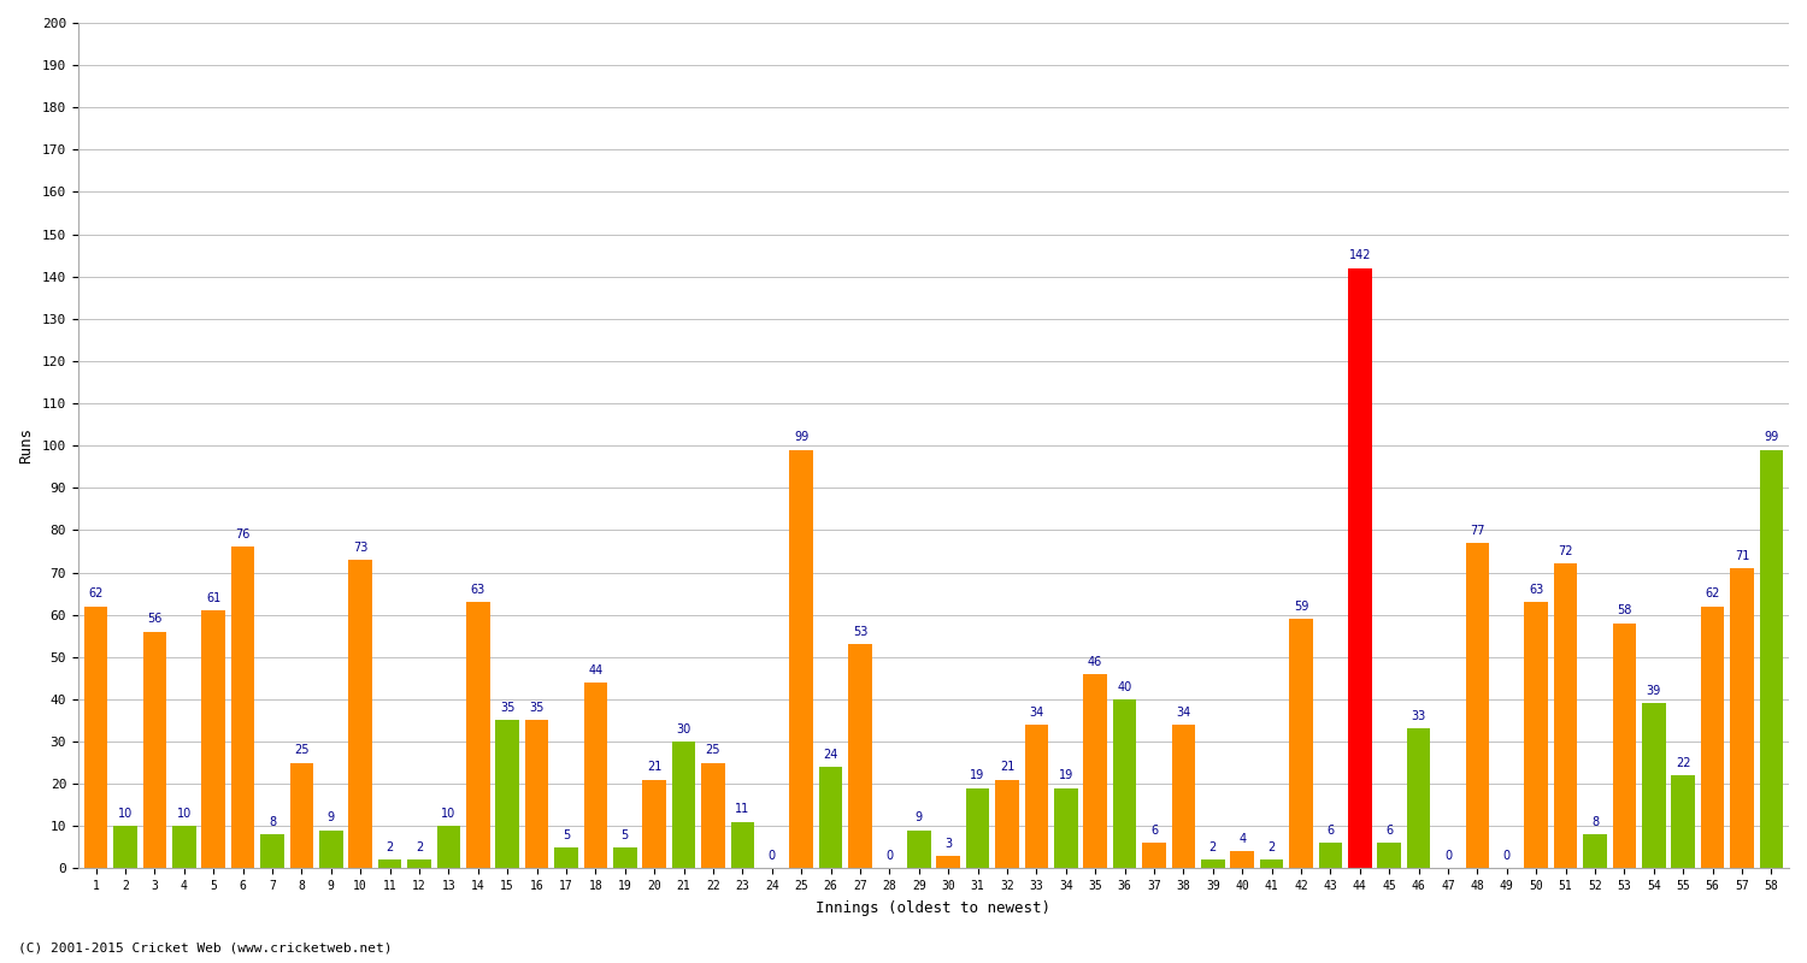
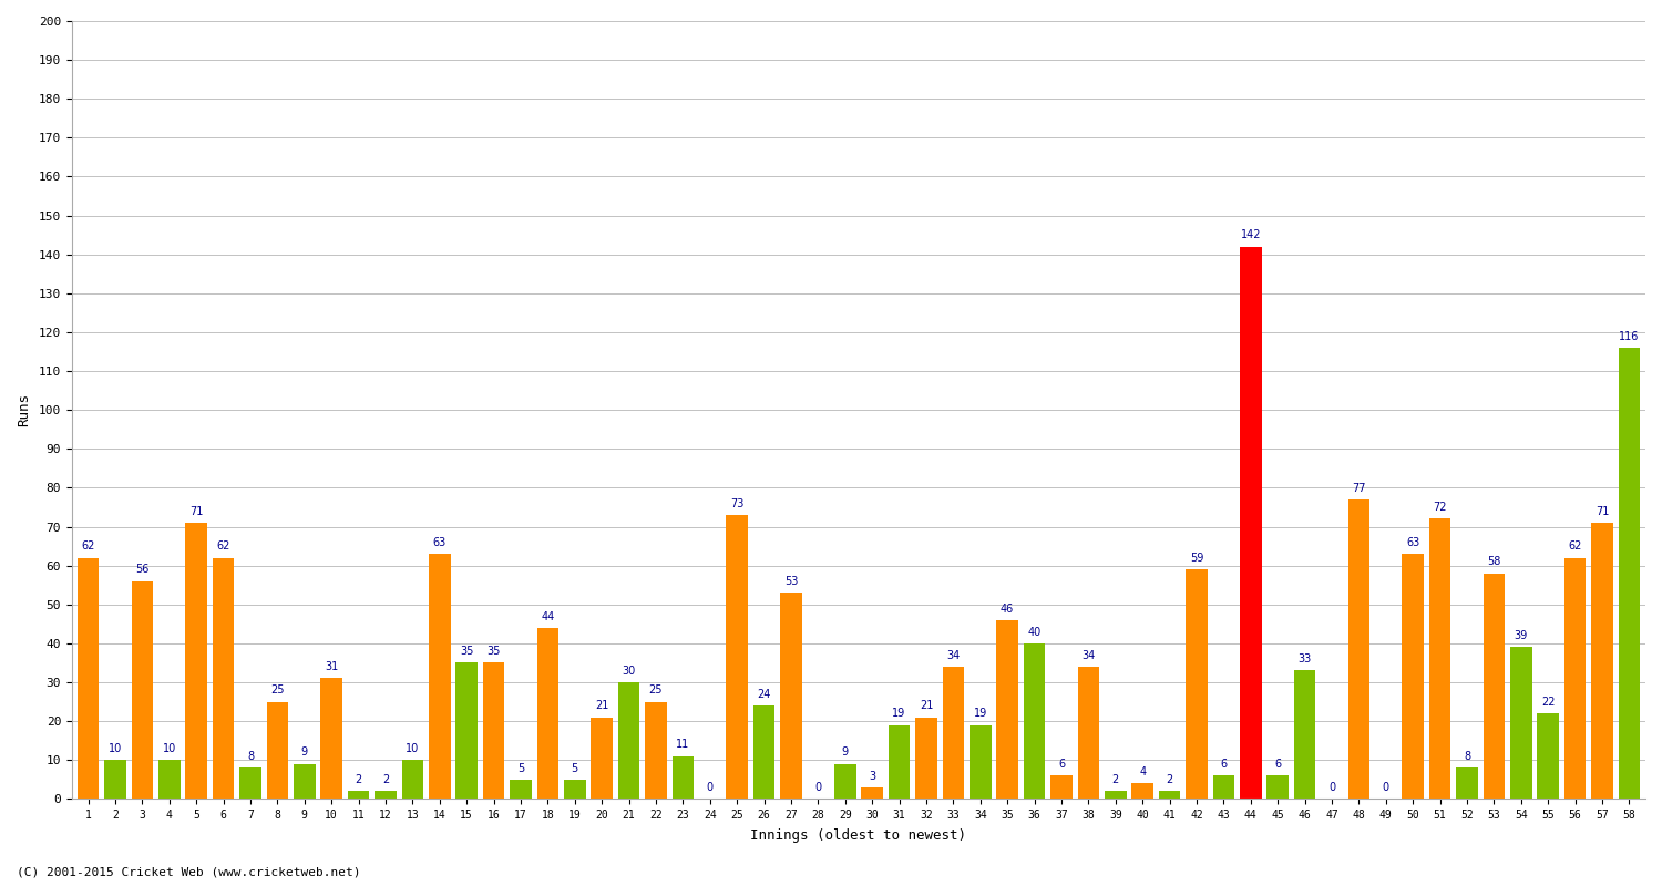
5: 61 -> 71
6: 76 -> 62
10: 73 -> 31
25: 99 -> 73
58: 99 -> 116
